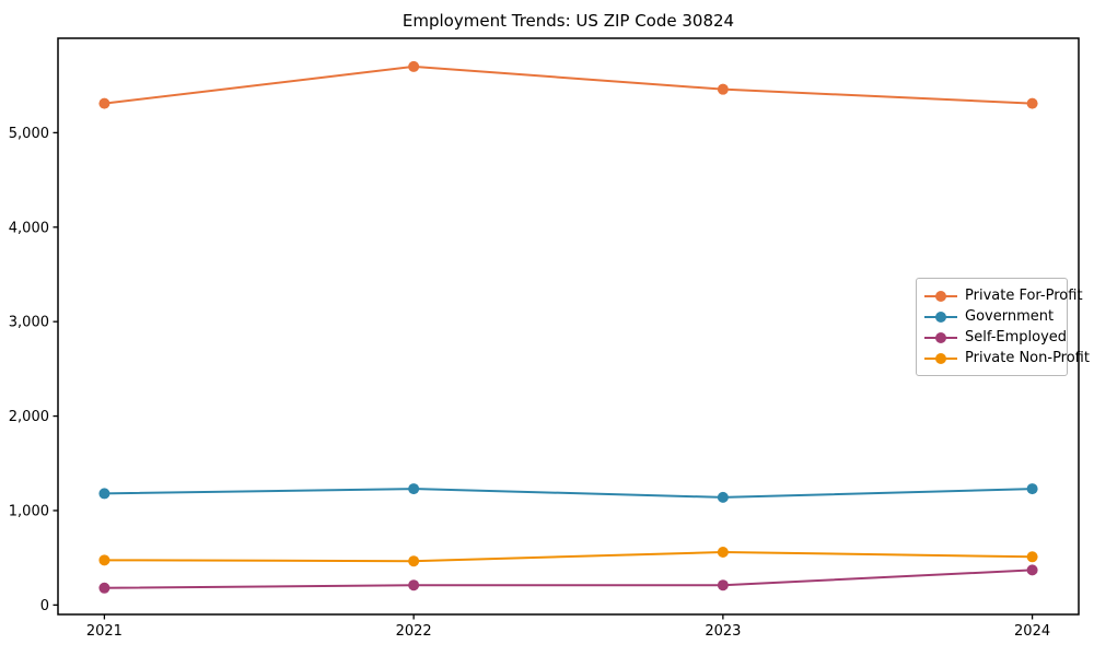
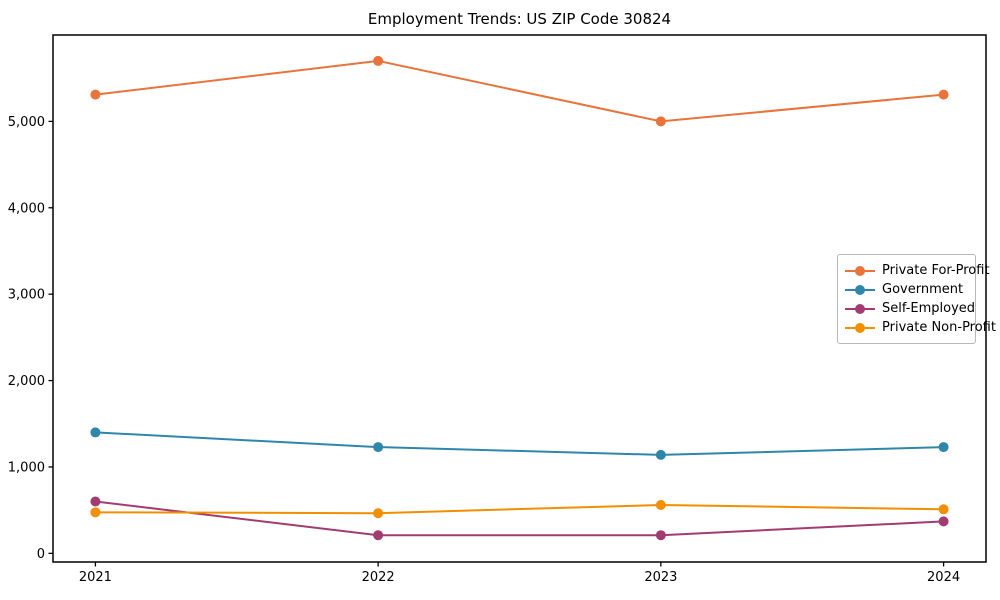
Government/2021: 1200 -> 1400
Self-Employed/2021: 200 -> 600
Private For-Profit/2023: 5500 -> 5000
